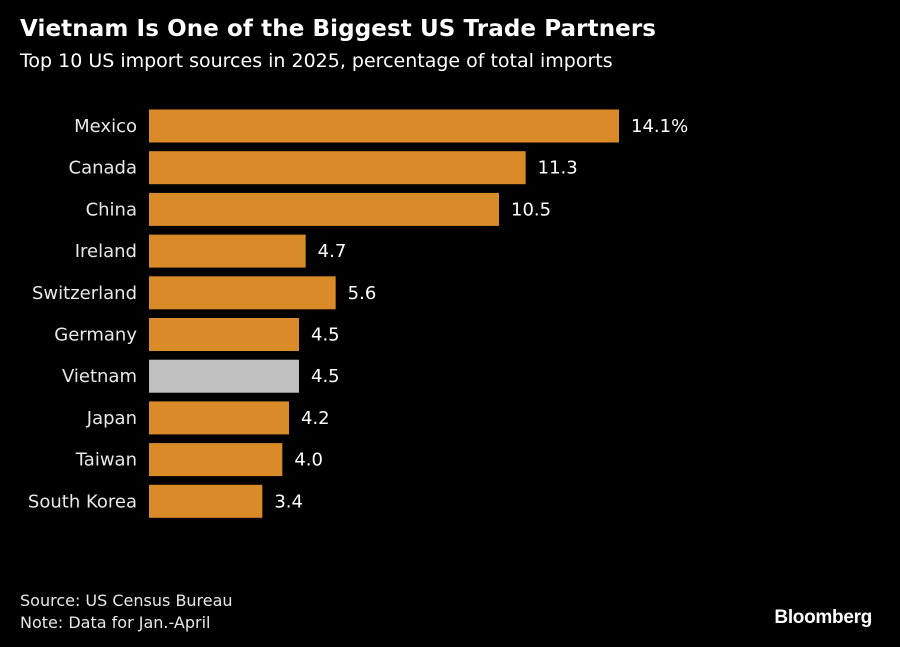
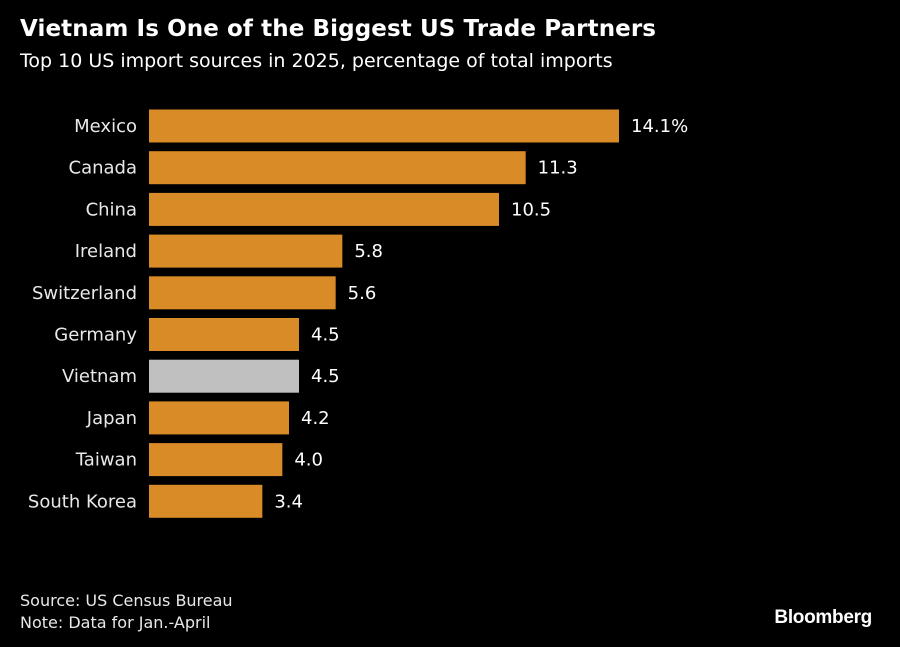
Ireland: 4.7 -> 5.8
